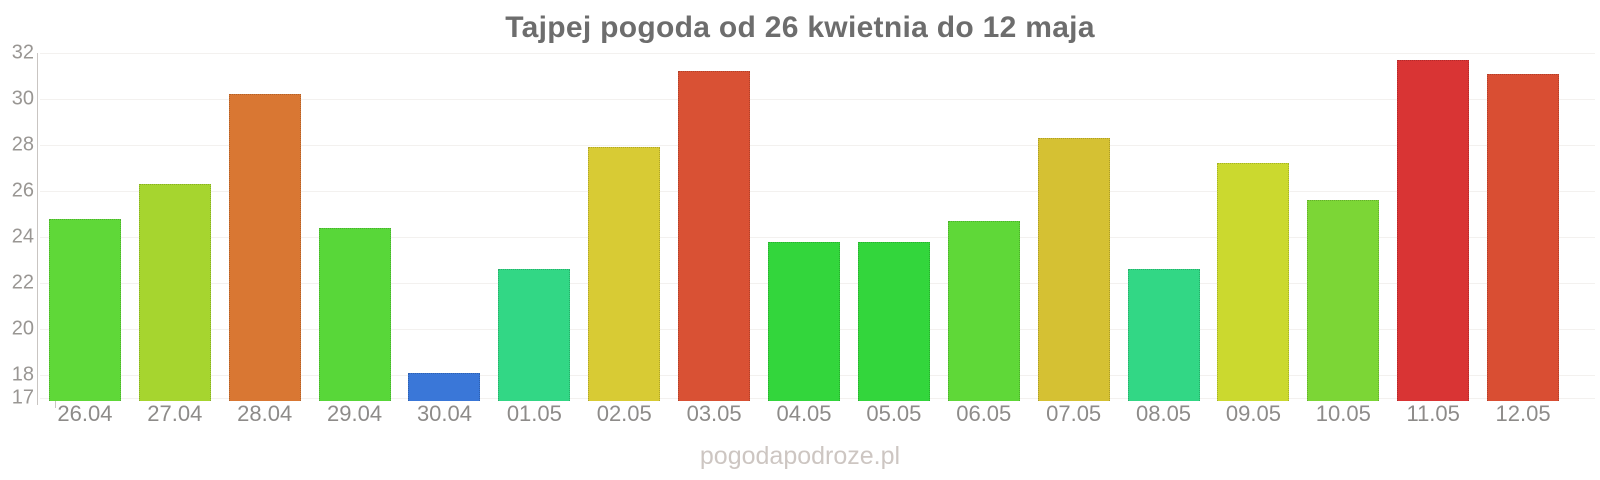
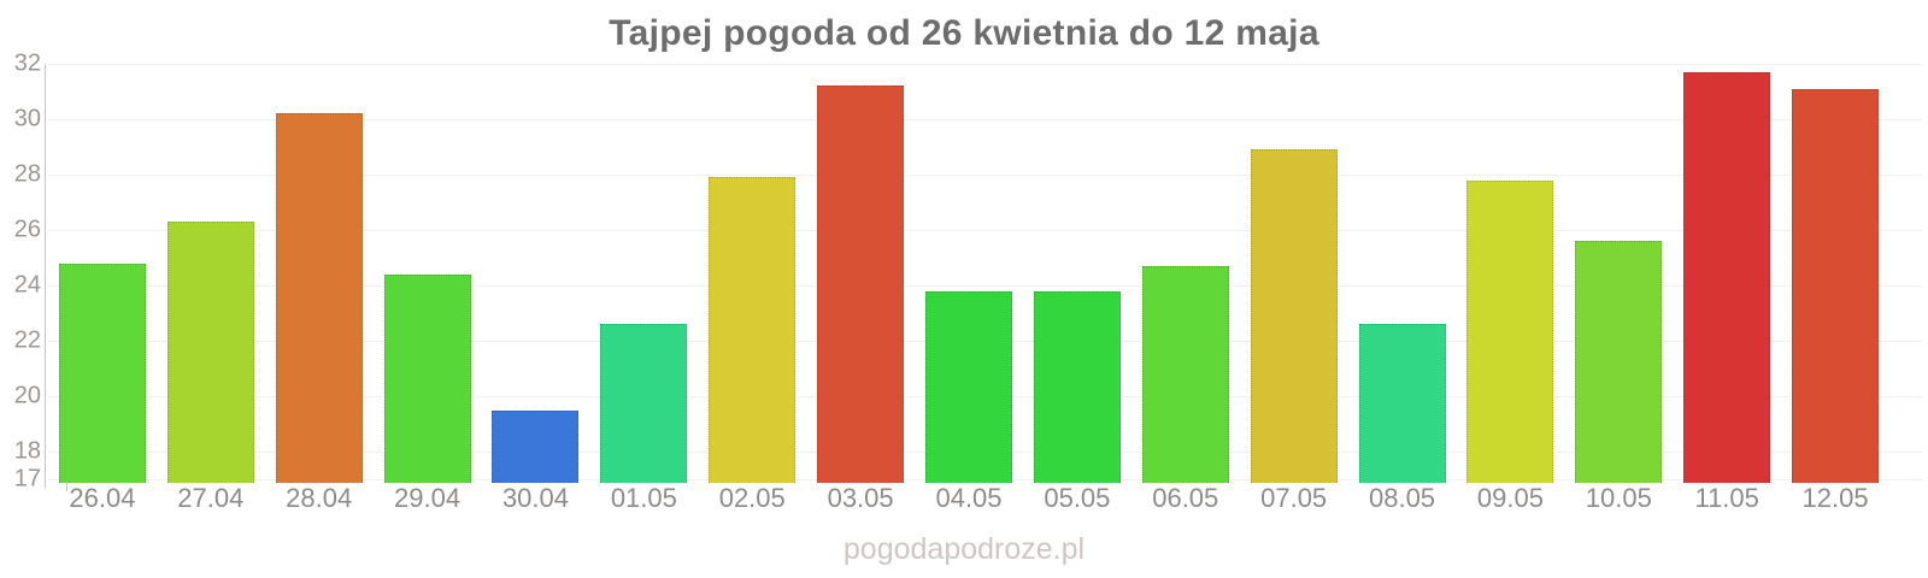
30.04: 18.1 -> 19.5
07.05: 28.3 -> 28.9
09.05: 27.2 -> 27.8
